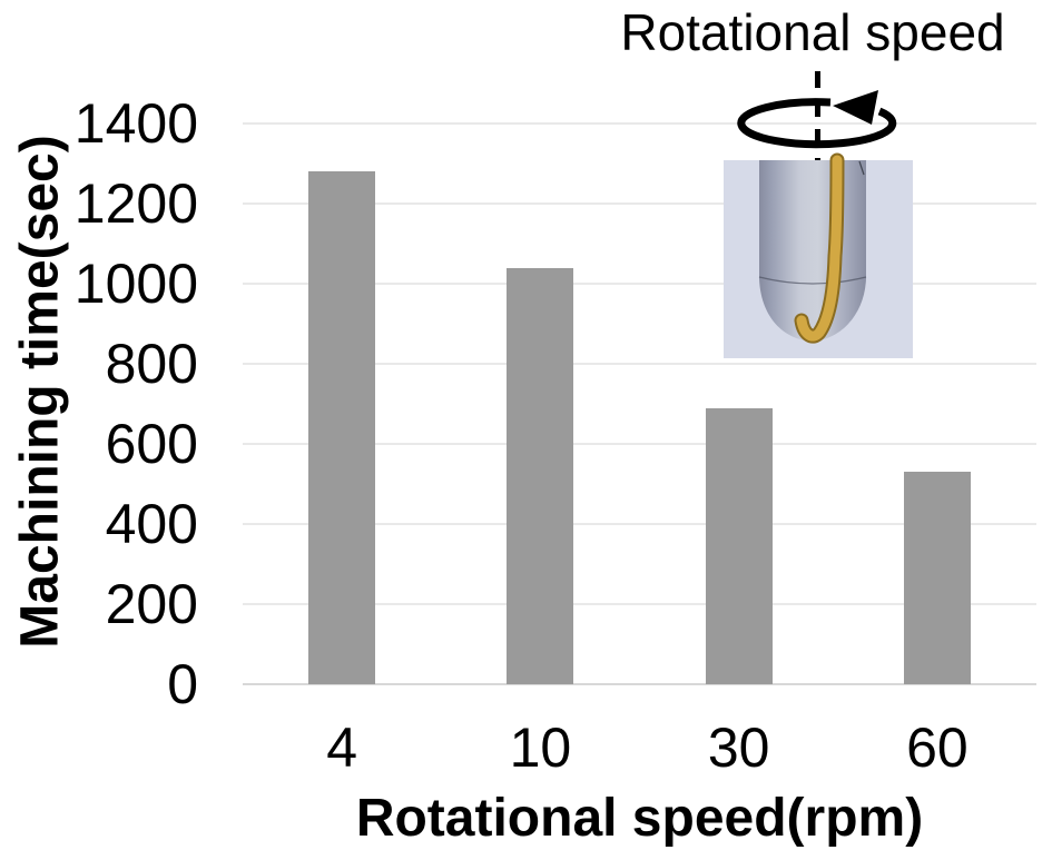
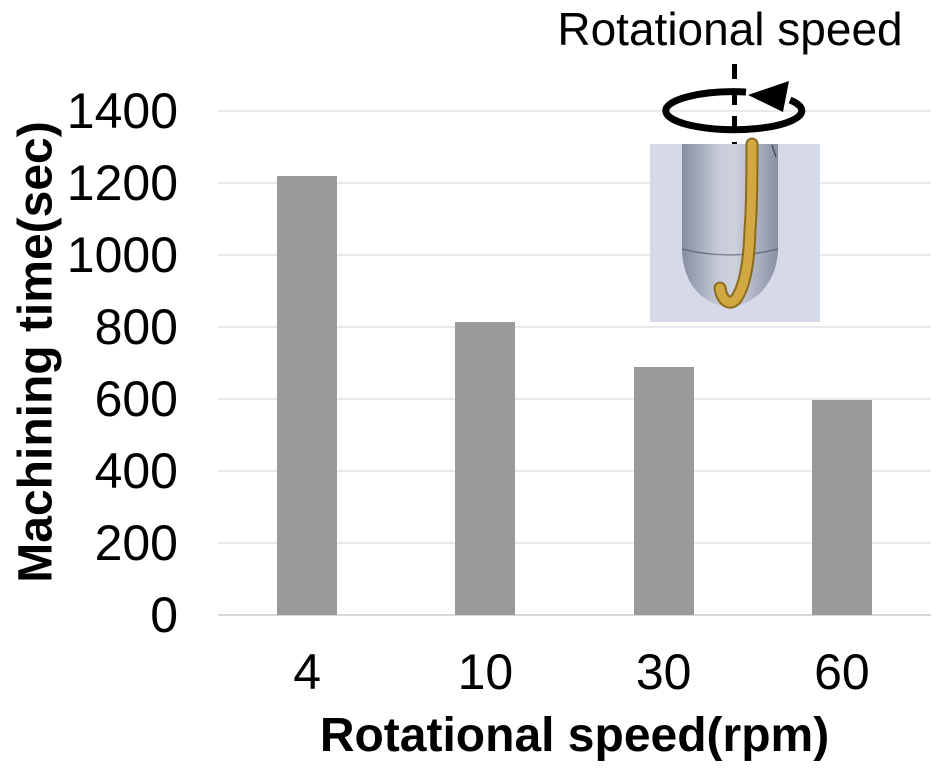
4: 1280 -> 1220
10: 1040 -> 820
60: 530 -> 600
